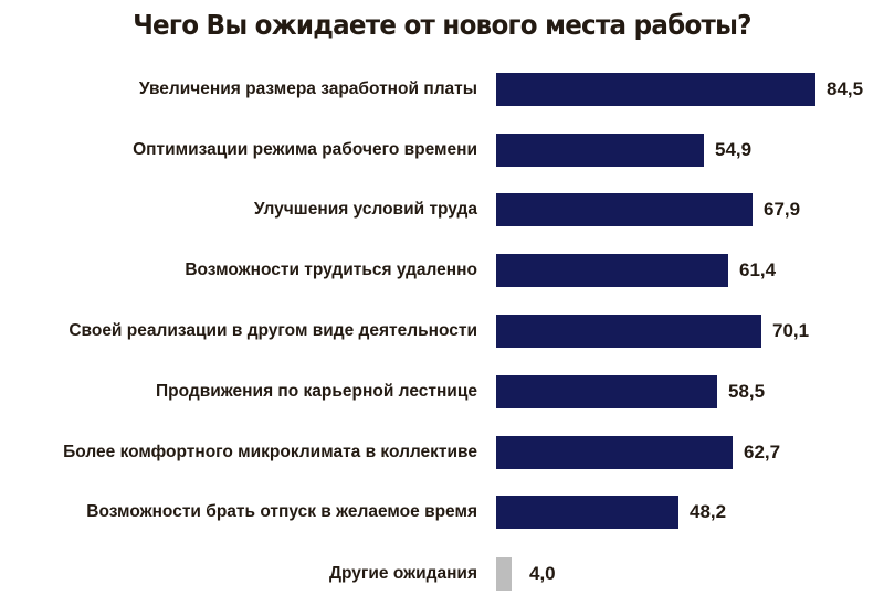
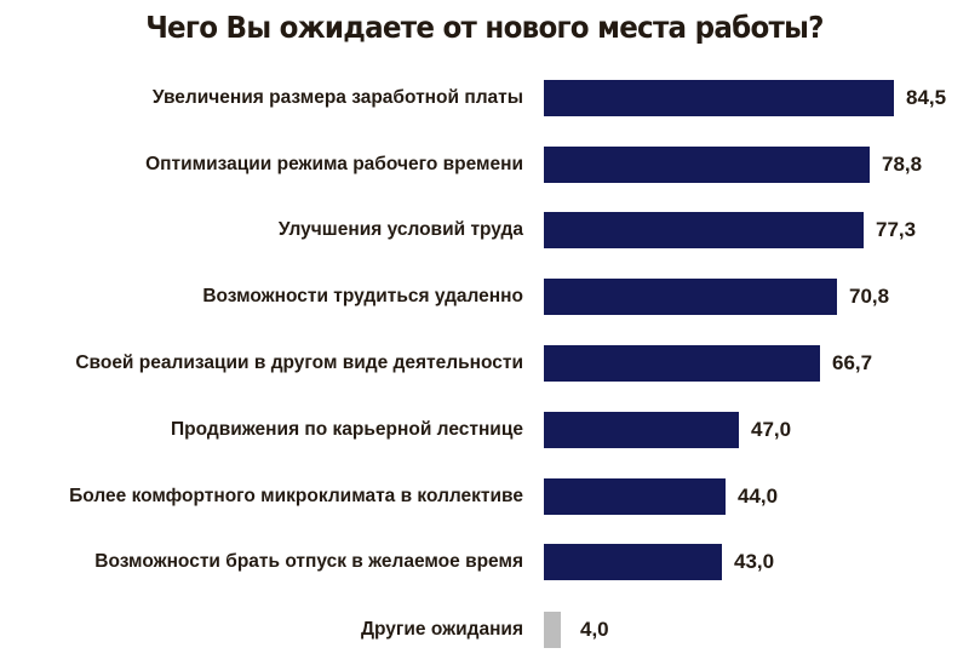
Оптимизации режима рабочего времени: 54,9 -> 78,8
Улучшения условий труда: 67,9 -> 77,3
Возможности трудиться удаленно: 61,4 -> 70,8
Своей реализации в другом виде деятельности: 70,1 -> 66,7
Продвижения по карьерной лестнице: 58,5 -> 47,0
Более комфортного микроклимата в коллективе: 62,7 -> 44,0
Возможности брать отпуск в желаемое время: 48,2 -> 43,0
